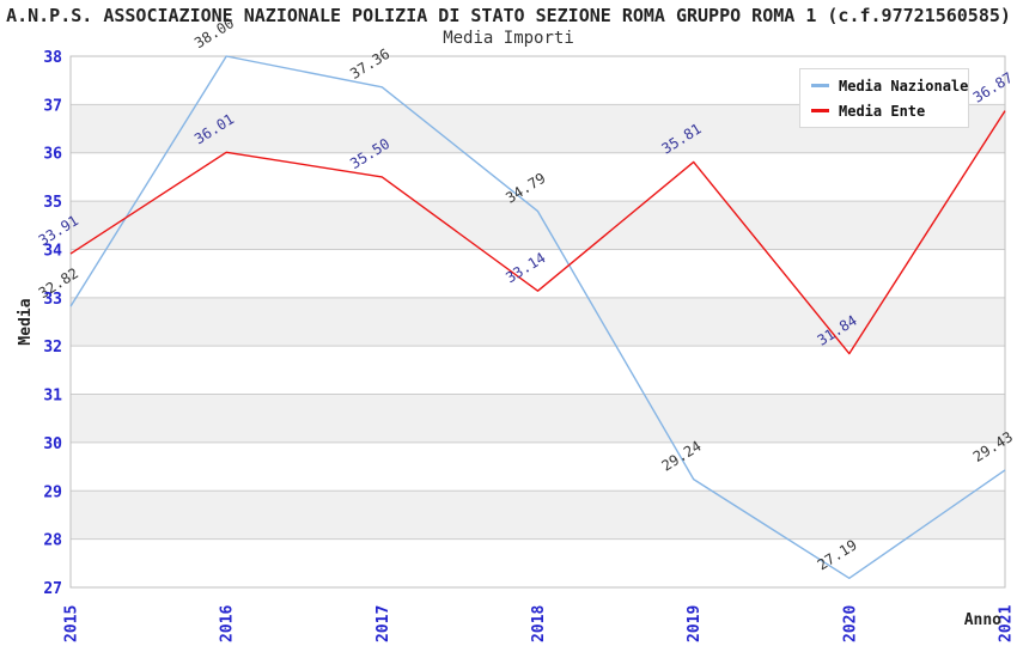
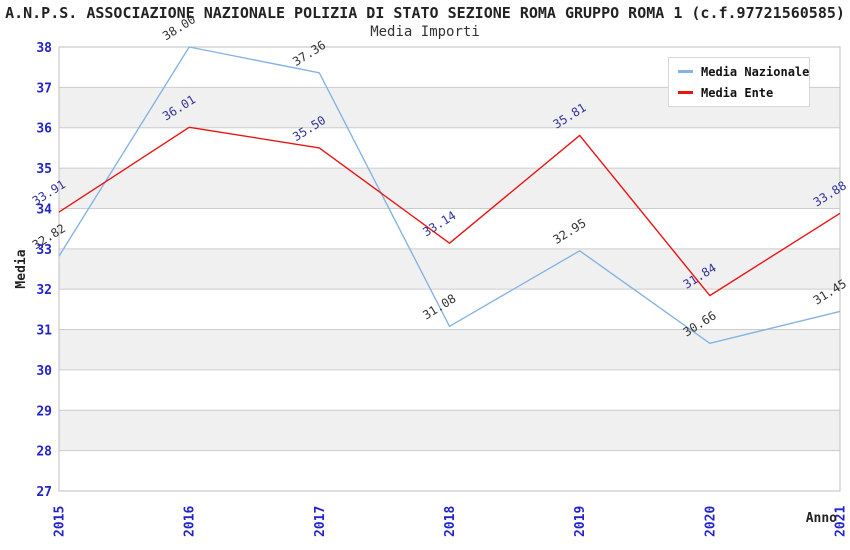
Media Nazionale/2018: 34.79 -> 31.08
Media Nazionale/2019: 29.24 -> 32.95
Media Nazionale/2020: 27.19 -> 30.66
Media Nazionale/2021: 29.43 -> 31.45
Media Ente/2021: 36.87 -> 33.88
